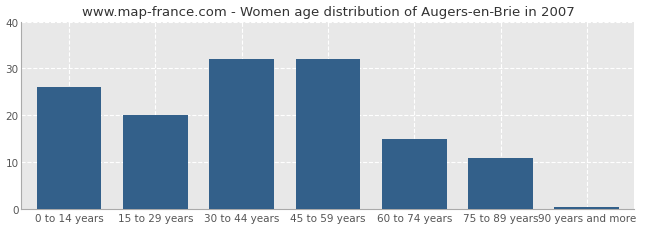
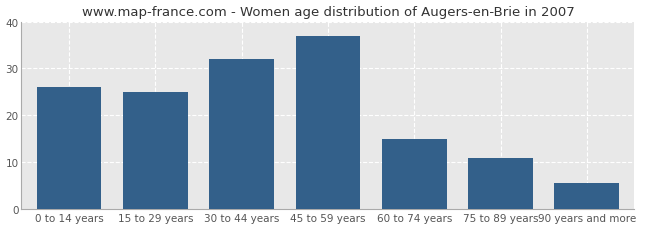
15 to 29 years: 20.0 -> 25.0
45 to 59 years: 32.0 -> 37.0
90 years and more: 0.5 -> 5.5
